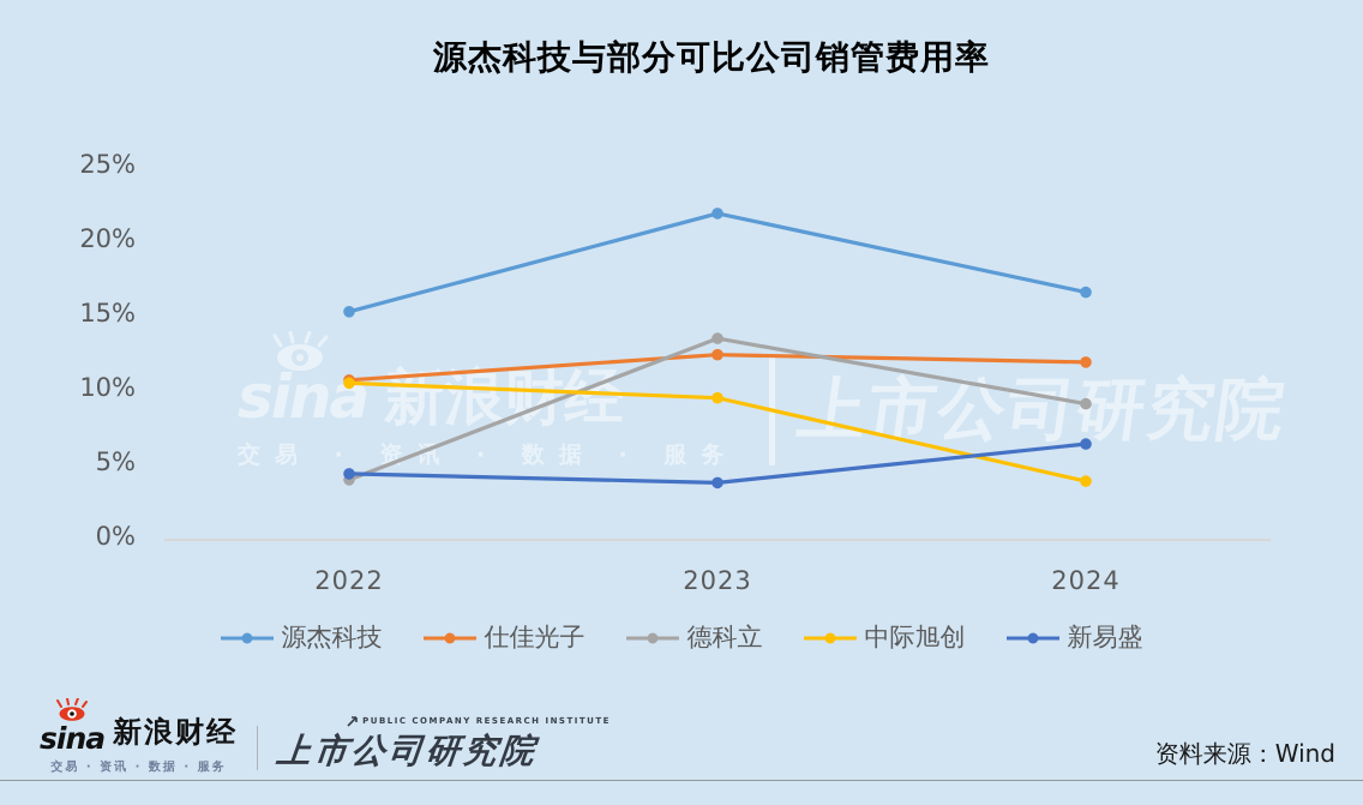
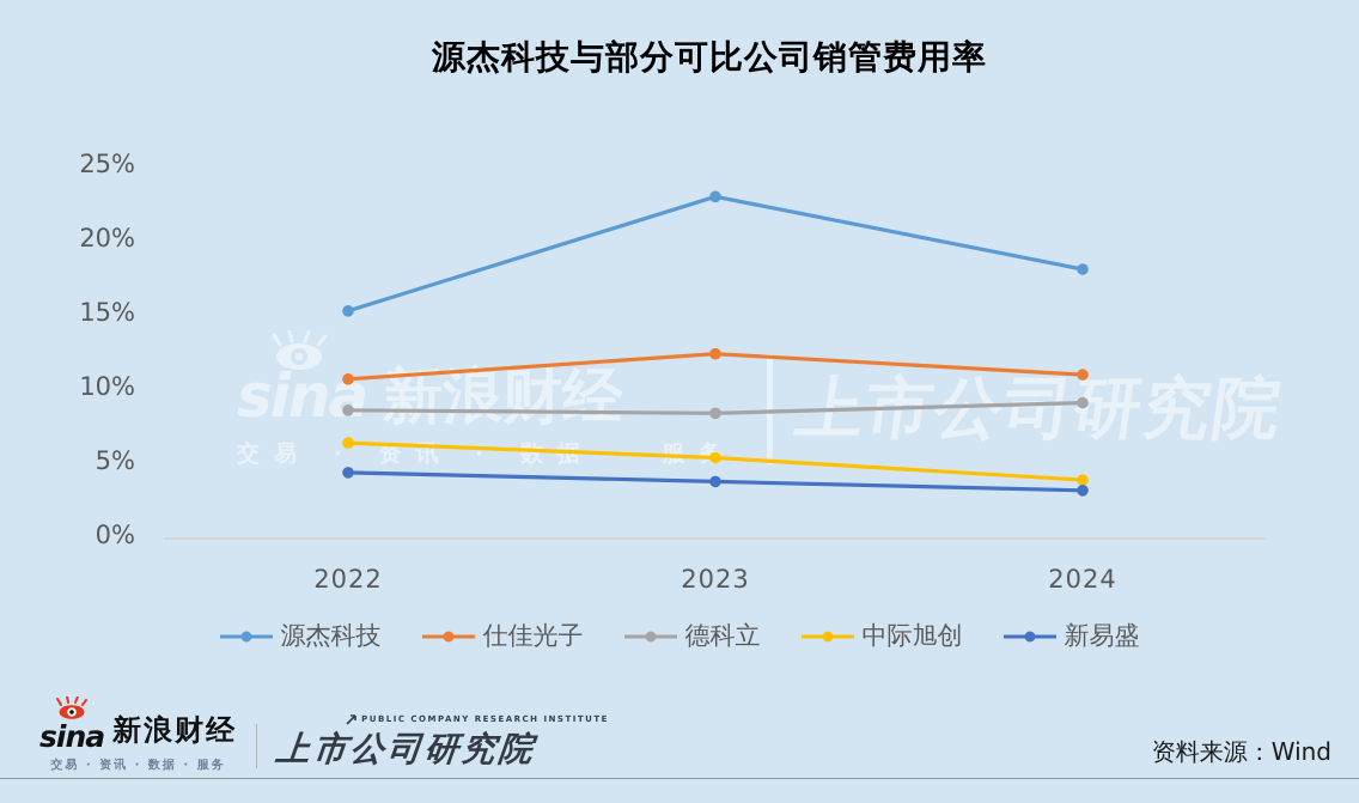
德科立/2022: 3.8% -> 8.4%
中际旭创/2022: 10.3% -> 6.2%
源杰科技/2023: 21.7% -> 22.8%
德科立/2023: 13.3% -> 8.2%
中际旭创/2023: 9.3% -> 5.2%
源杰科技/2024: 16.4% -> 17.9%
仕佳光子/2024: 11.7% -> 10.8%
新易盛/2024: 6.2% -> 3.0%
